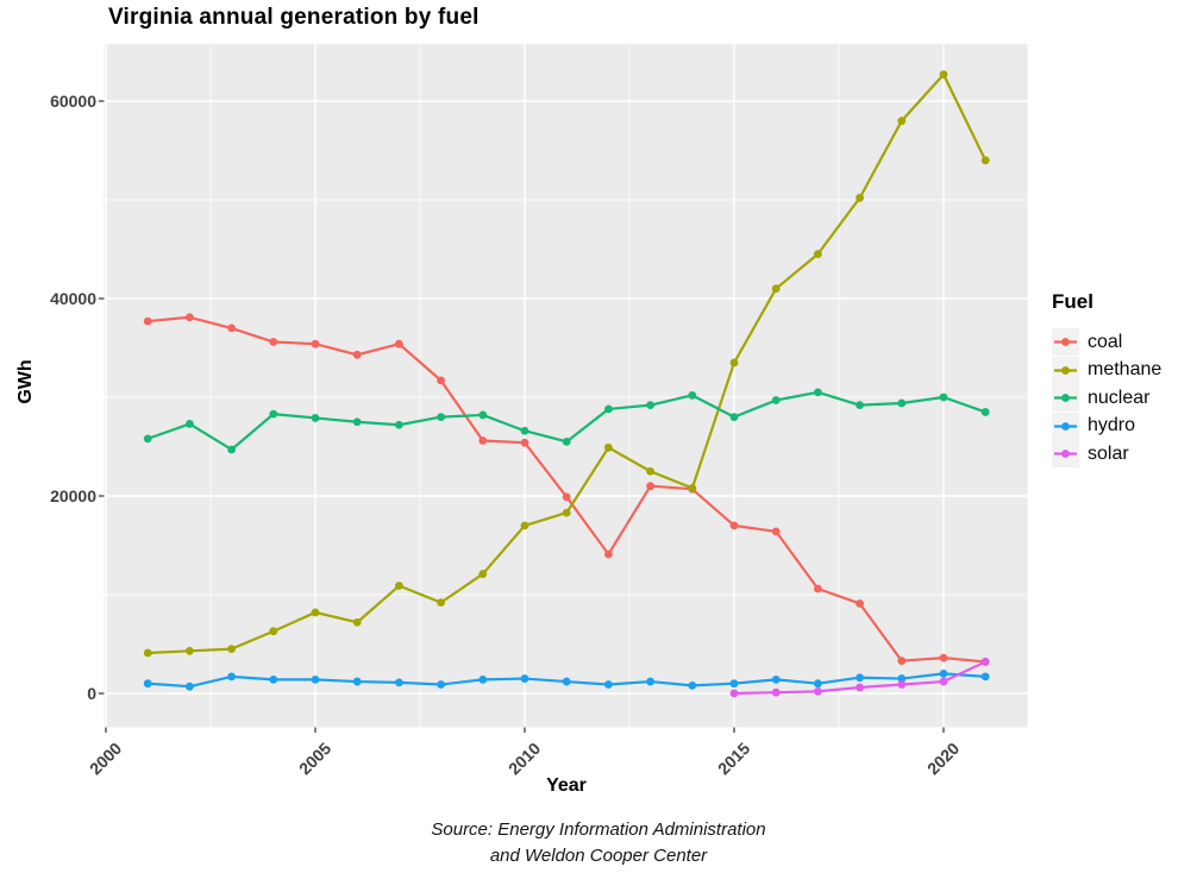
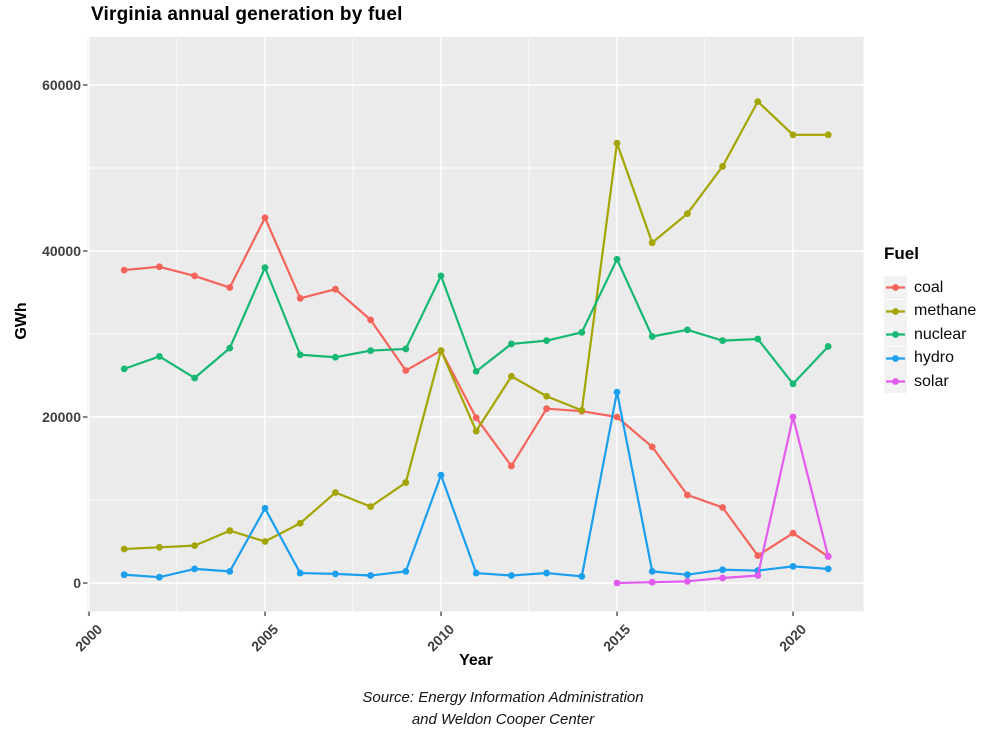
coal/2005: 35000 -> 44000
methane/2005: 8000 -> 5000
nuclear/2005: 28000 -> 38000
hydro/2005: 1000 -> 9000
coal/2010: 25000 -> 28000
methane/2010: 17000 -> 28000
nuclear/2010: 27000 -> 37000
hydro/2010: 2000 -> 13000
coal/2015: 17000 -> 20000
methane/2015: 34000 -> 53000
nuclear/2015: 28000 -> 39000
hydro/2015: 1000 -> 23000
coal/2020: 4000 -> 6000
methane/2020: 63000 -> 54000
nuclear/2020: 30000 -> 24000
solar/2020: 1000 -> 20000
